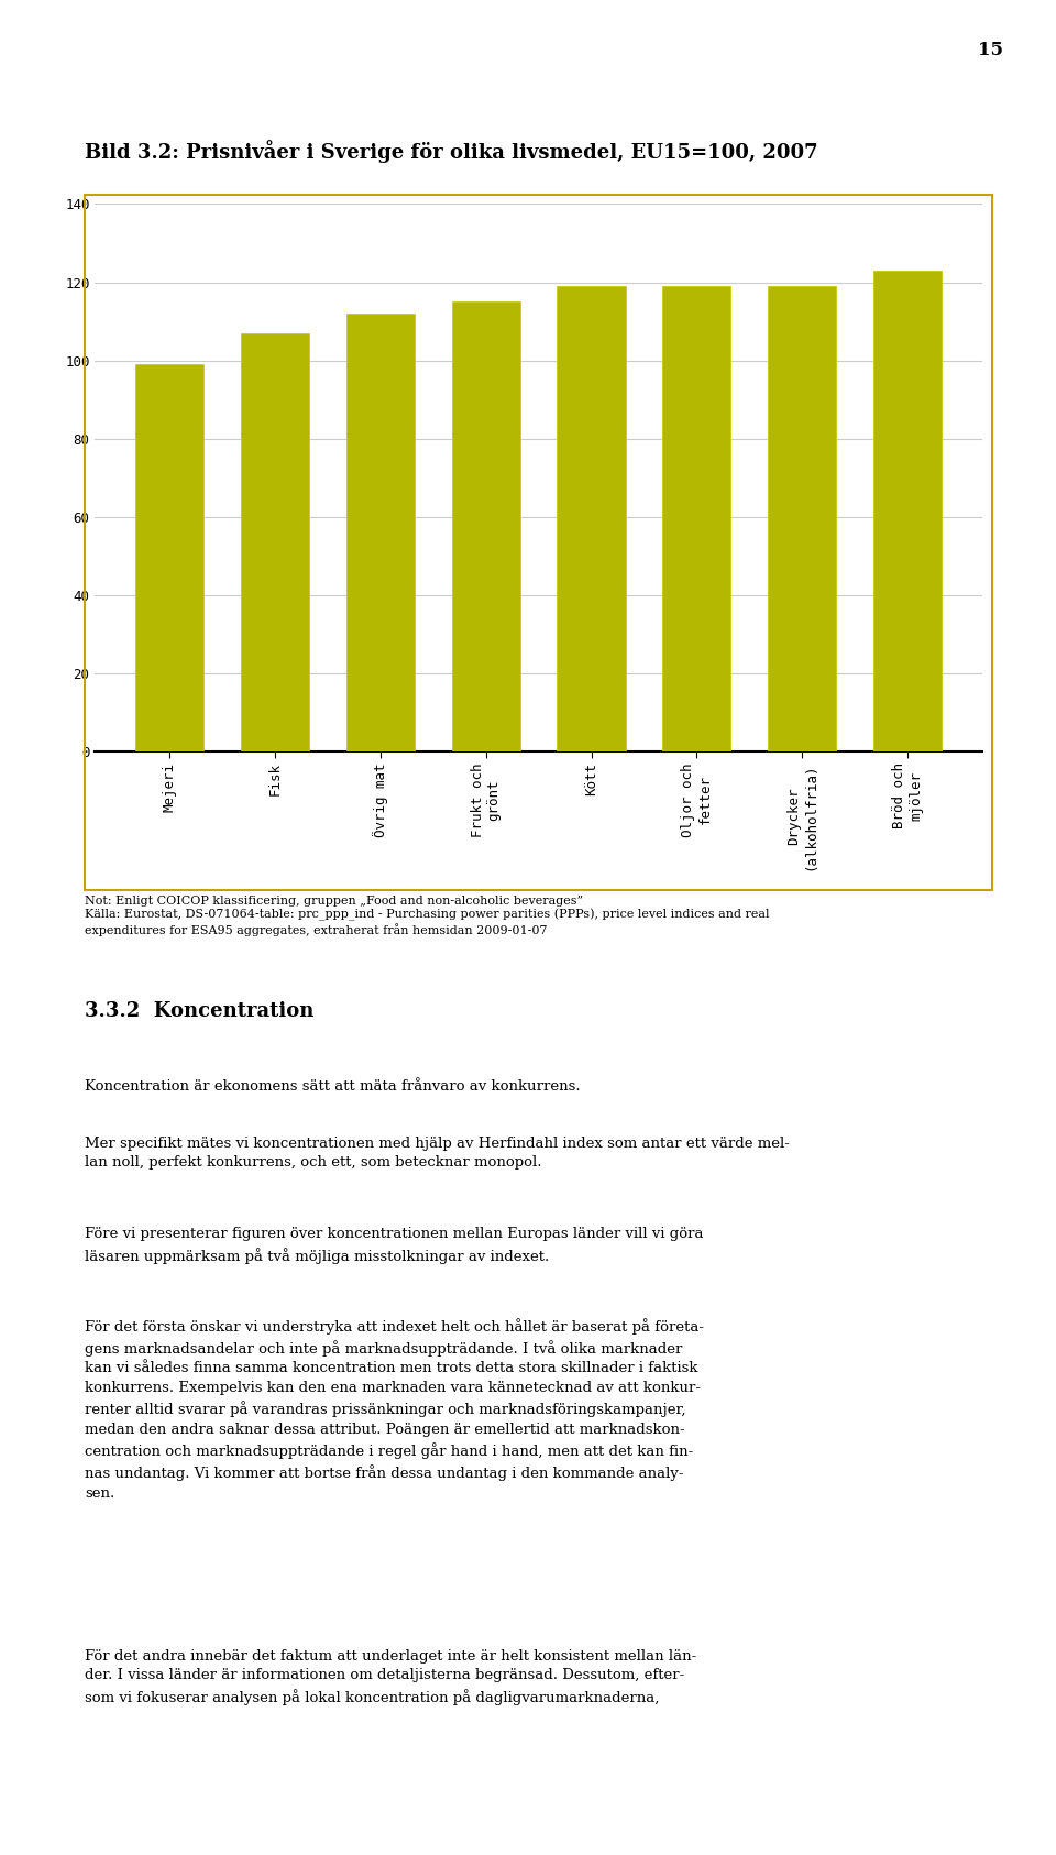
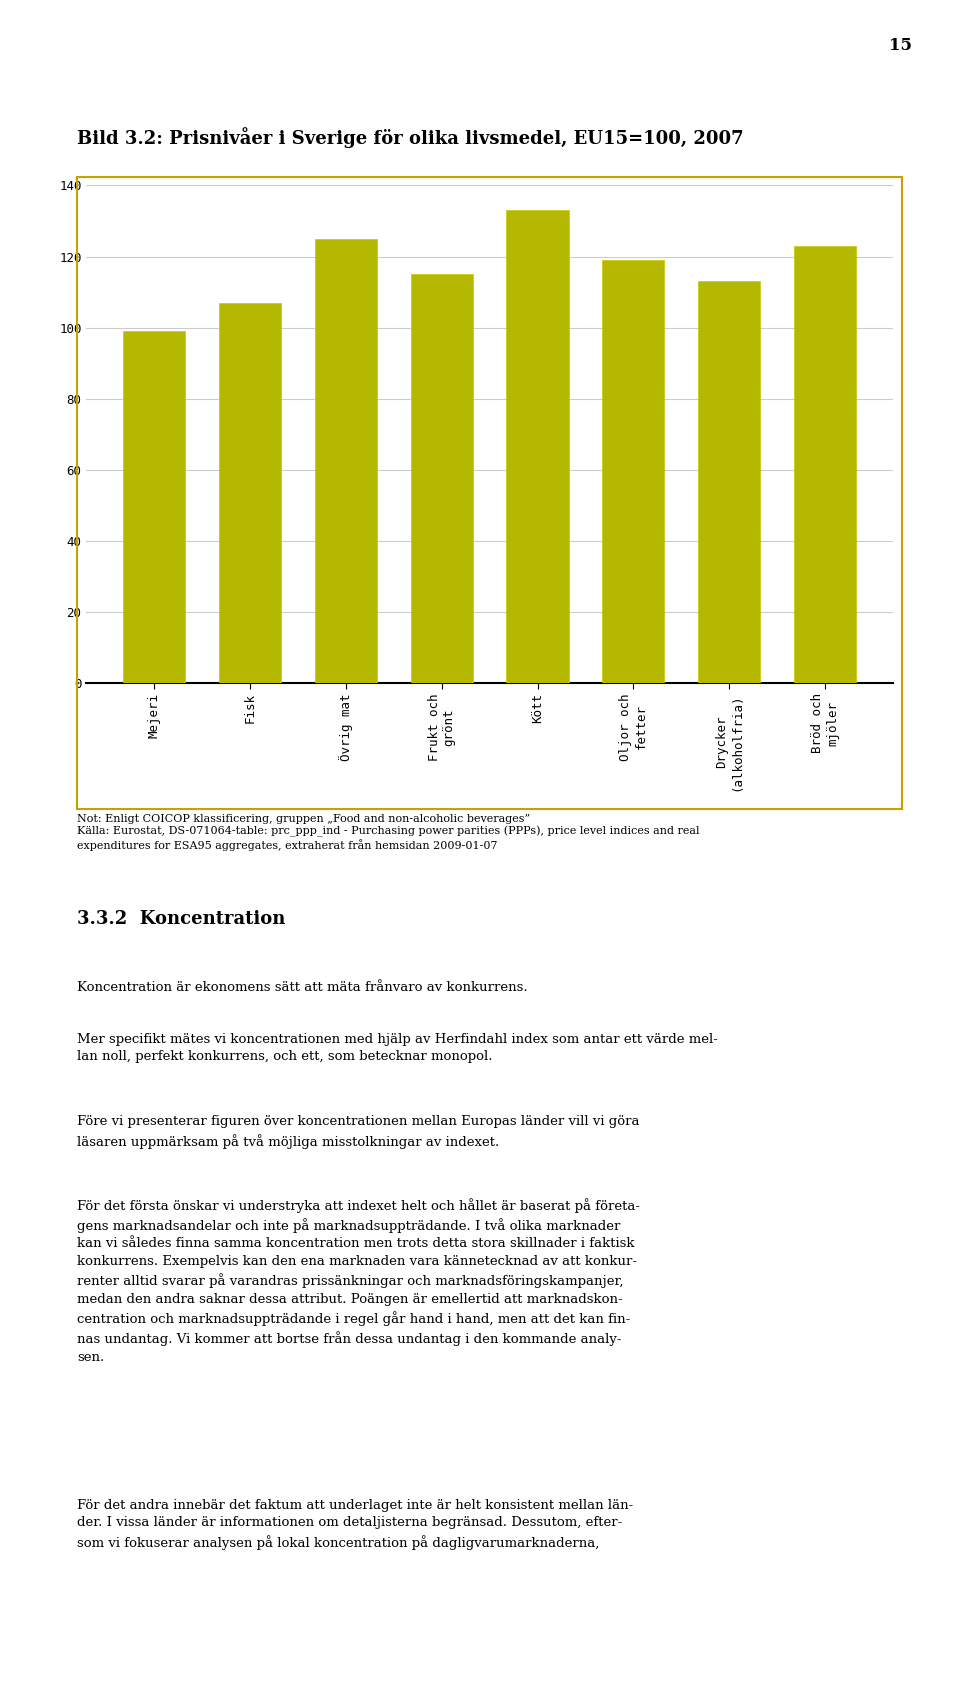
Övrig mat: 112 -> 125
Kött: 119 -> 133
Drycker (alkoholfria): 119 -> 113
